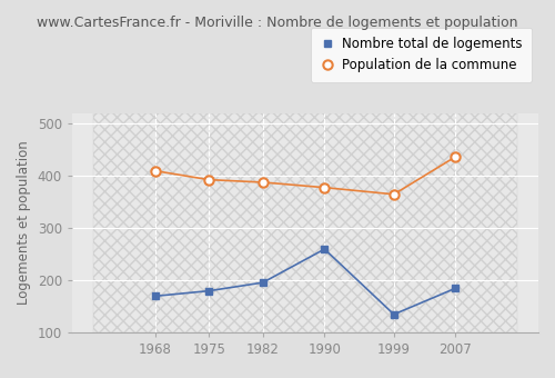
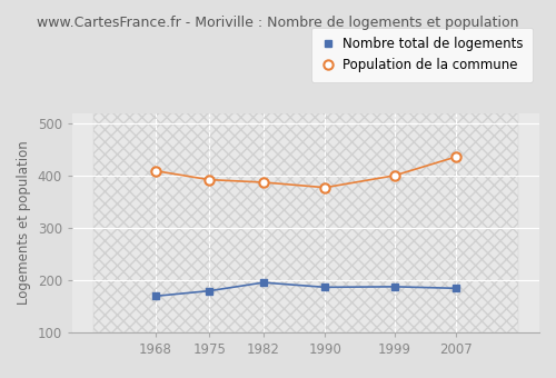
Nombre total de logements/1990: 260 -> 187
Nombre total de logements/1999: 135 -> 188
Population de la commune/1999: 365 -> 401
